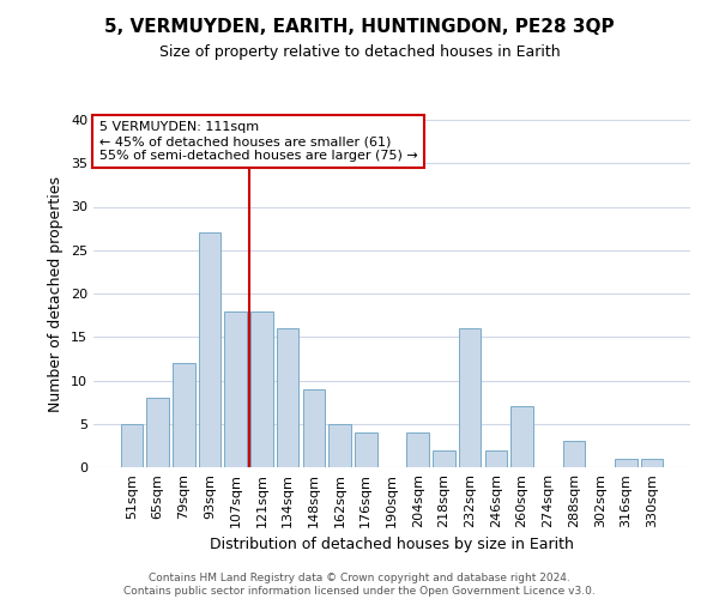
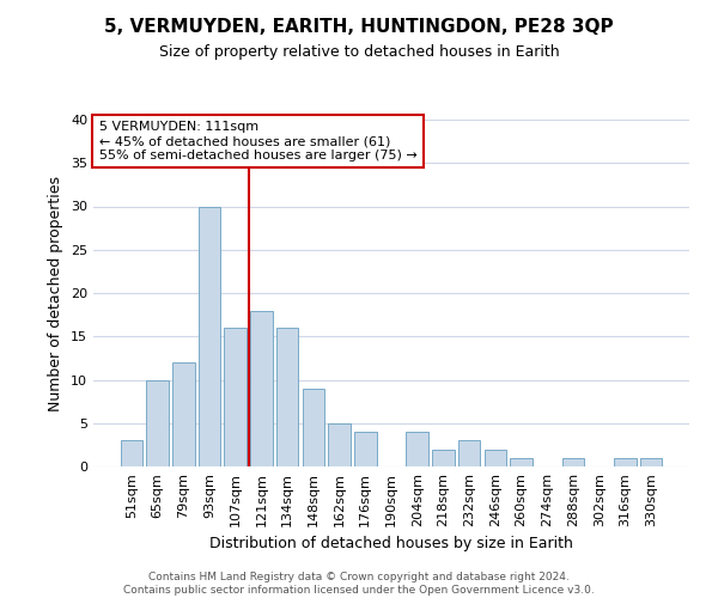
51sqm: 5 -> 3
65sqm: 8 -> 10
93sqm: 27 -> 30
107sqm: 18 -> 16
232sqm: 16 -> 3
260sqm: 7 -> 1
288sqm: 3 -> 1
